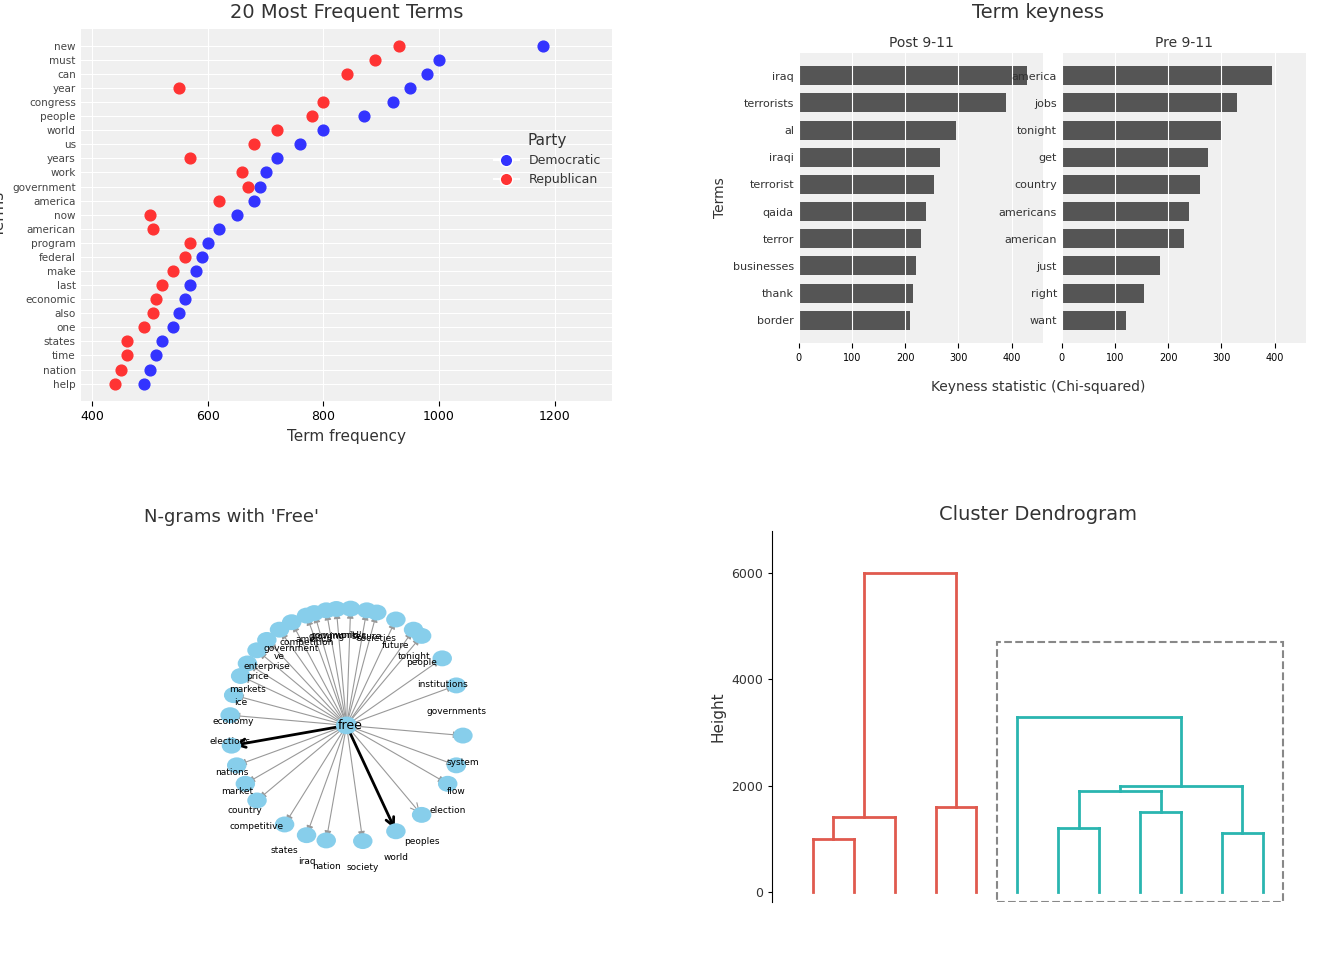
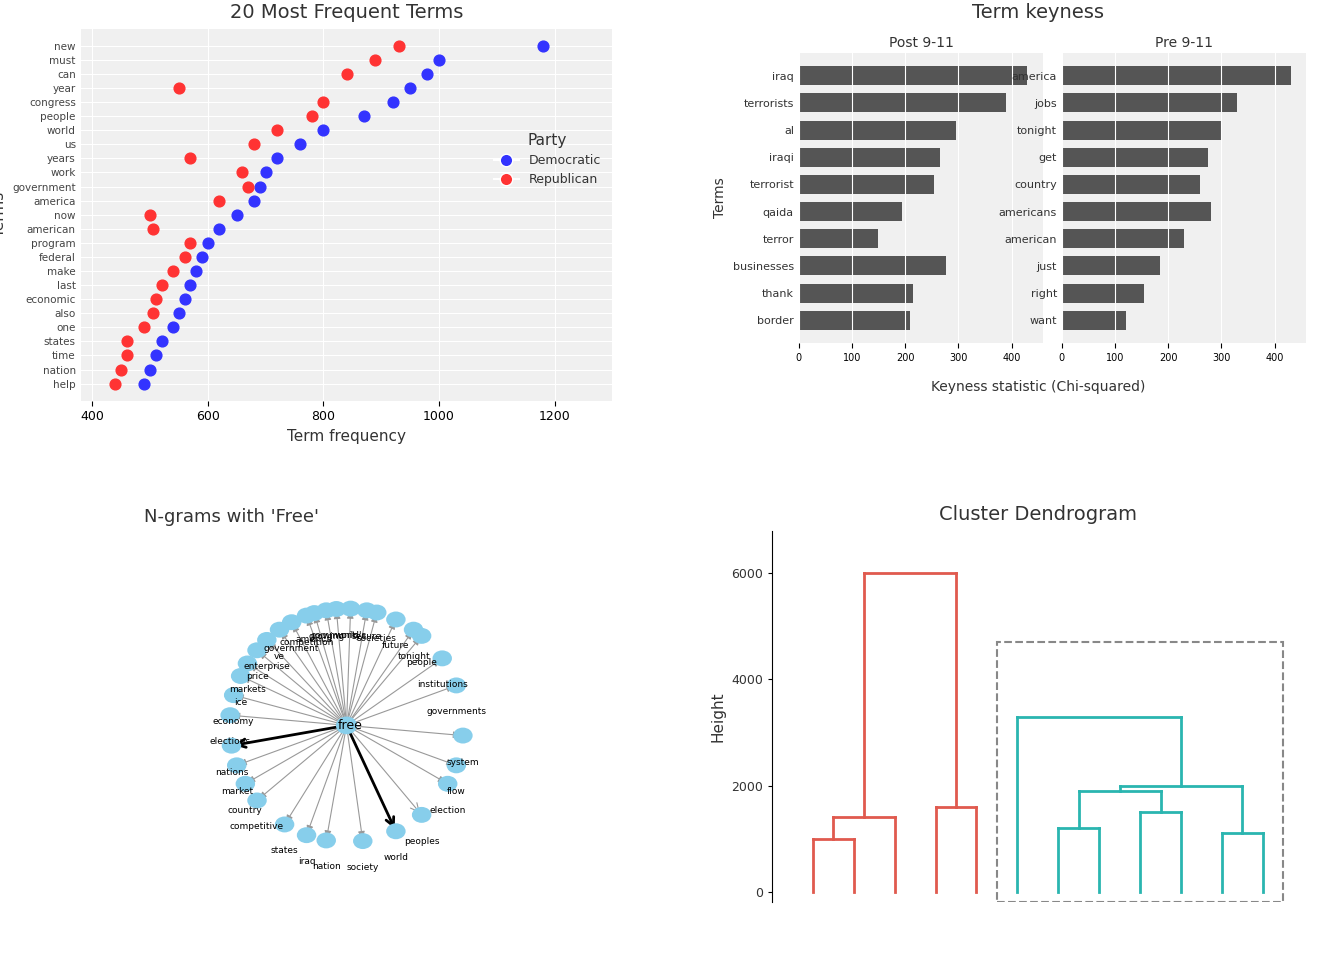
Post 9-11/qaida: 240 -> 194
Post 9-11/terror: 230 -> 148
Post 9-11/businesses: 220 -> 276
Pre 9-11/america: 395 -> 430
Pre 9-11/americans: 240 -> 280
